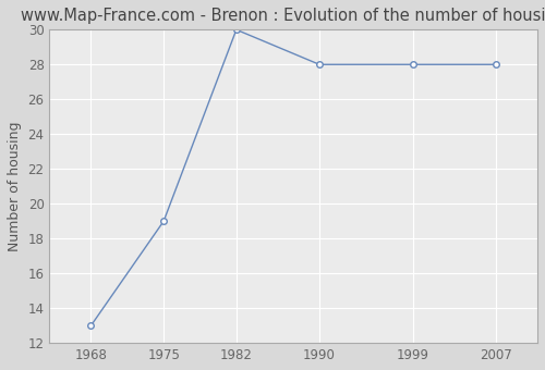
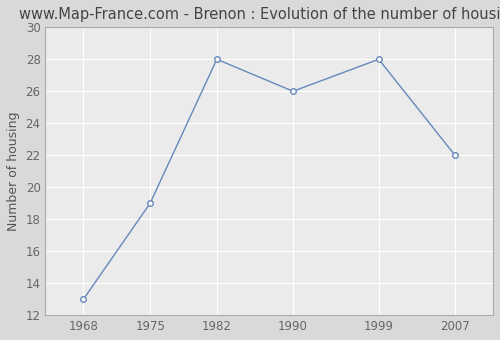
1982: 30 -> 28
1990: 28 -> 26
2007: 28 -> 22
